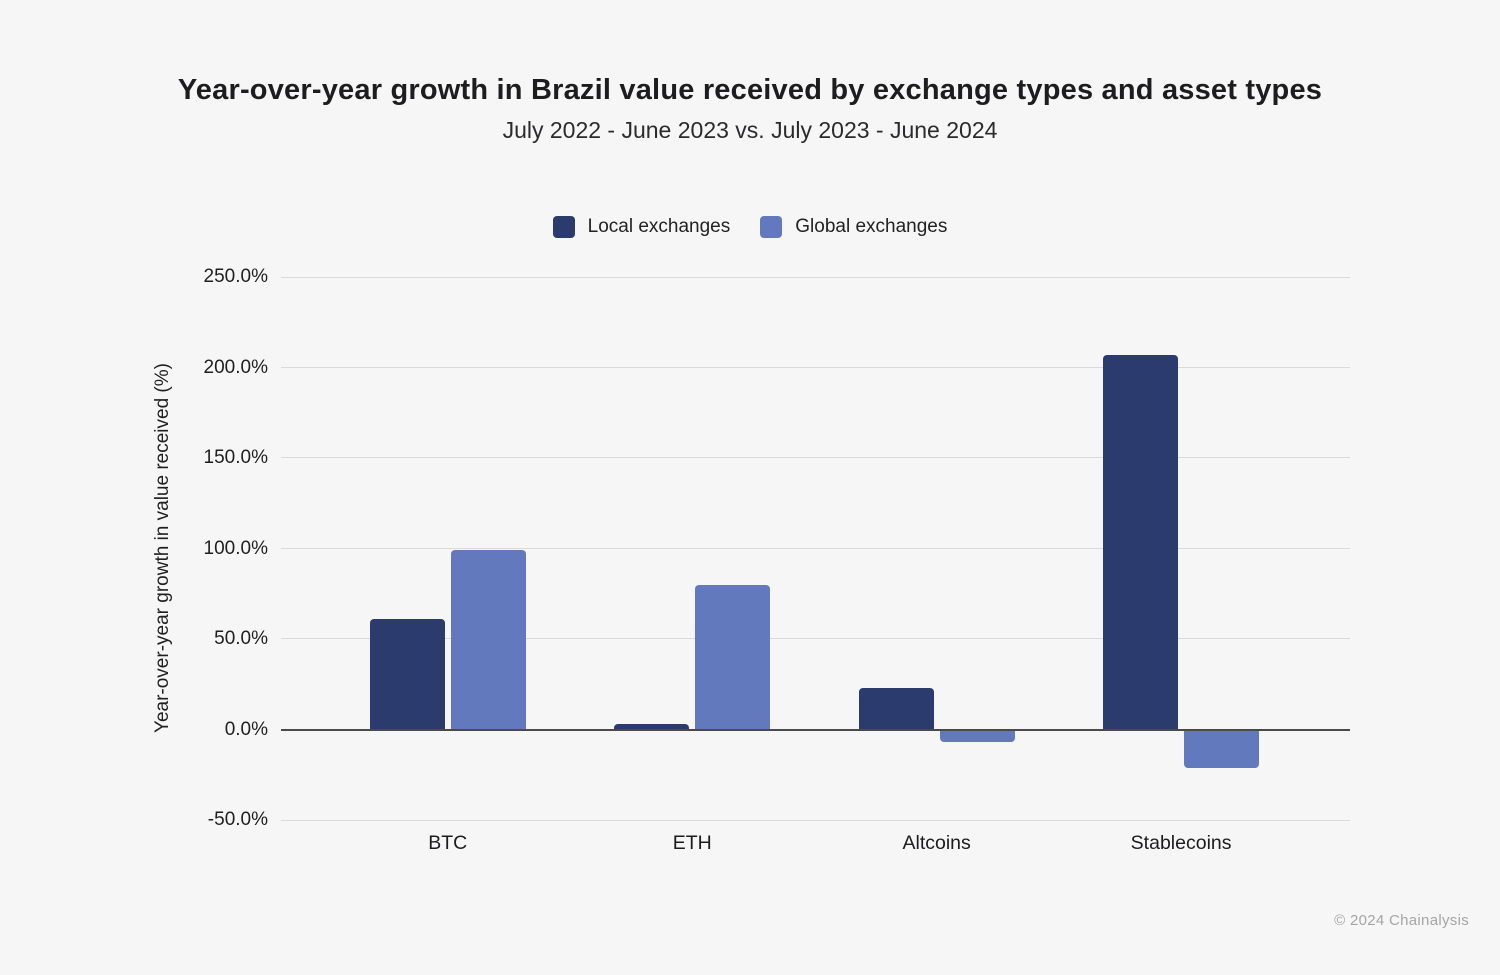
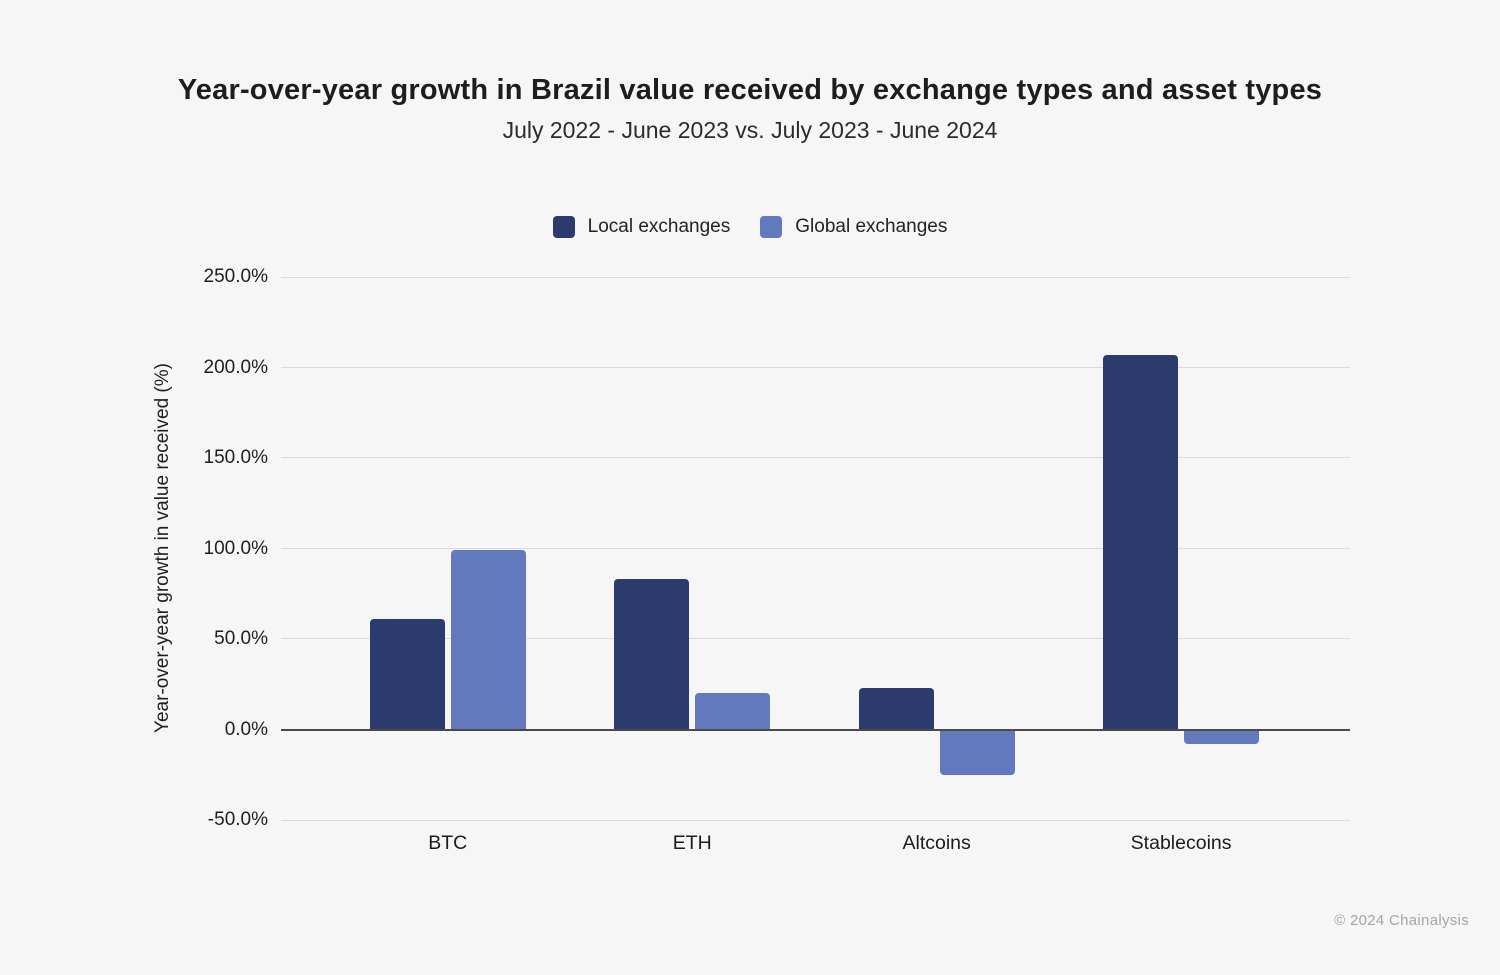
Local exchanges/ETH: 3% -> 83%
Global exchanges/ETH: 80% -> 20%
Global exchanges/Altcoins: -7% -> -25%
Global exchanges/Stablecoins: -21% -> -8%
